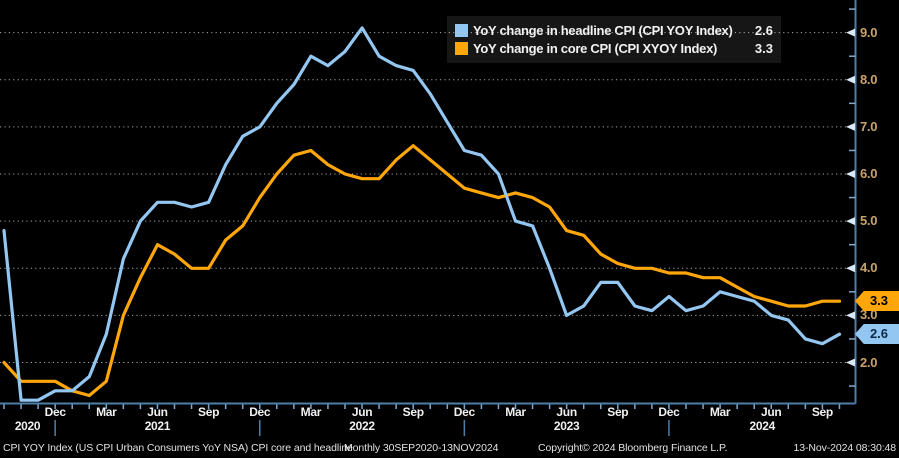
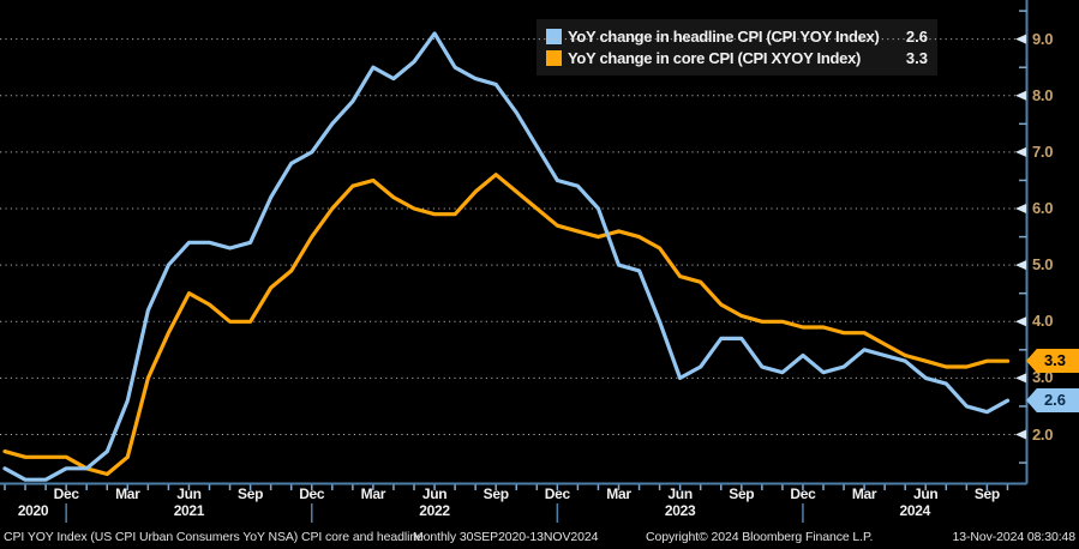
YoY change in core CPI (CPI XYOY Index)/Sep 2020: 2.0 -> 1.7
YoY change in headline CPI (CPI YOY Index)/Sep 2020: 4.8 -> 1.4
